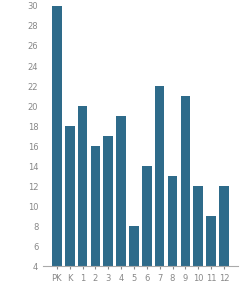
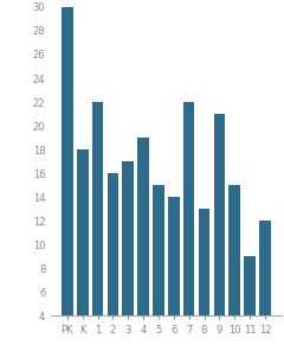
1: 20 -> 22
5: 8 -> 15
10: 12 -> 15
